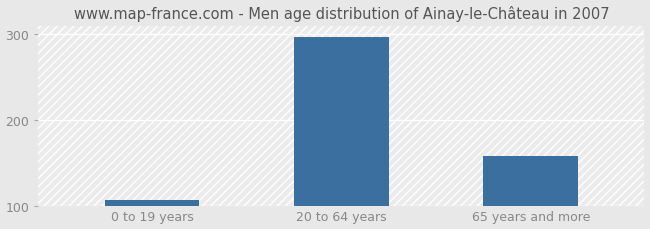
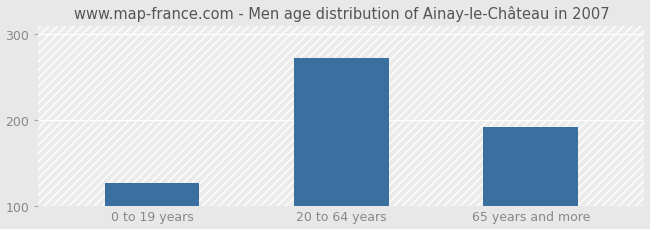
0 to 19 years: 107 -> 126
20 to 64 years: 297 -> 272
65 years and more: 158 -> 192
